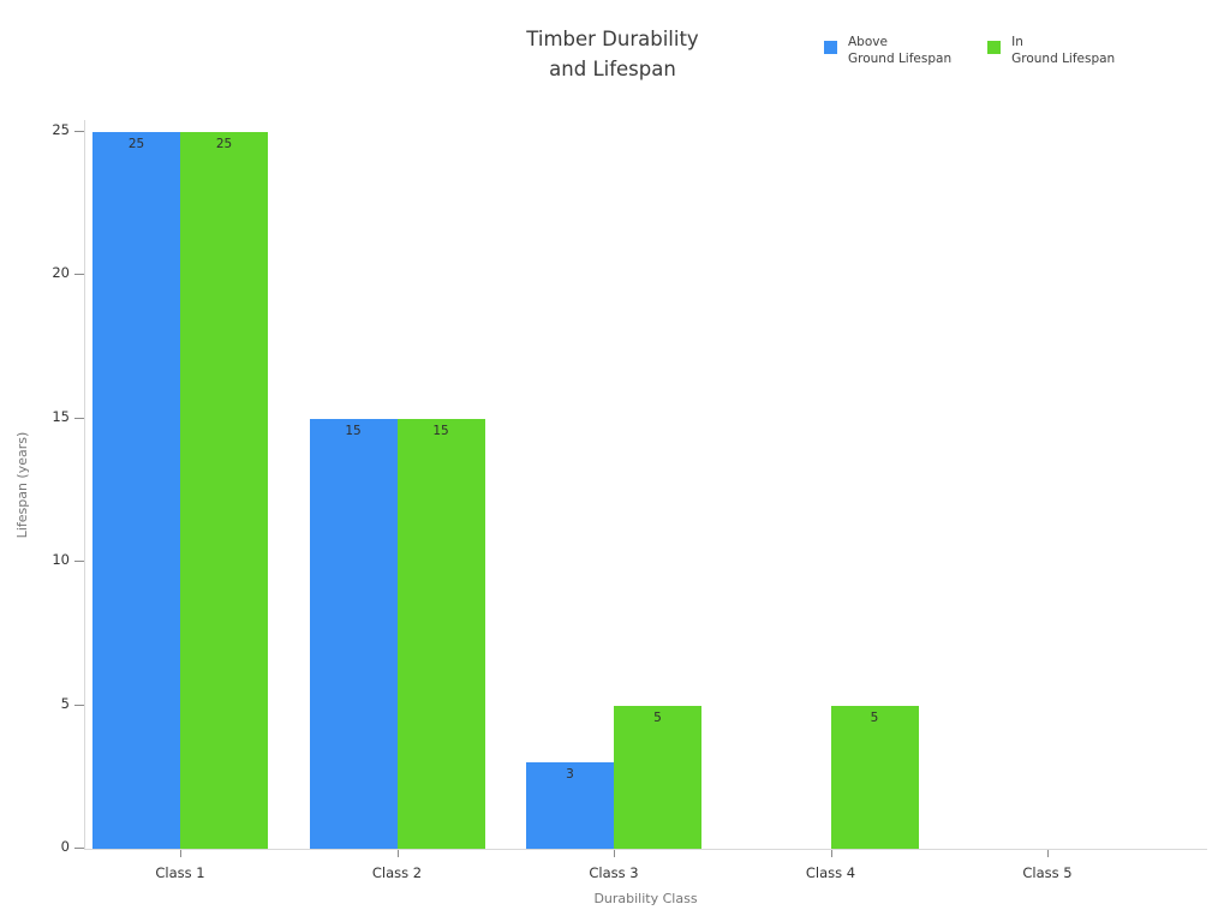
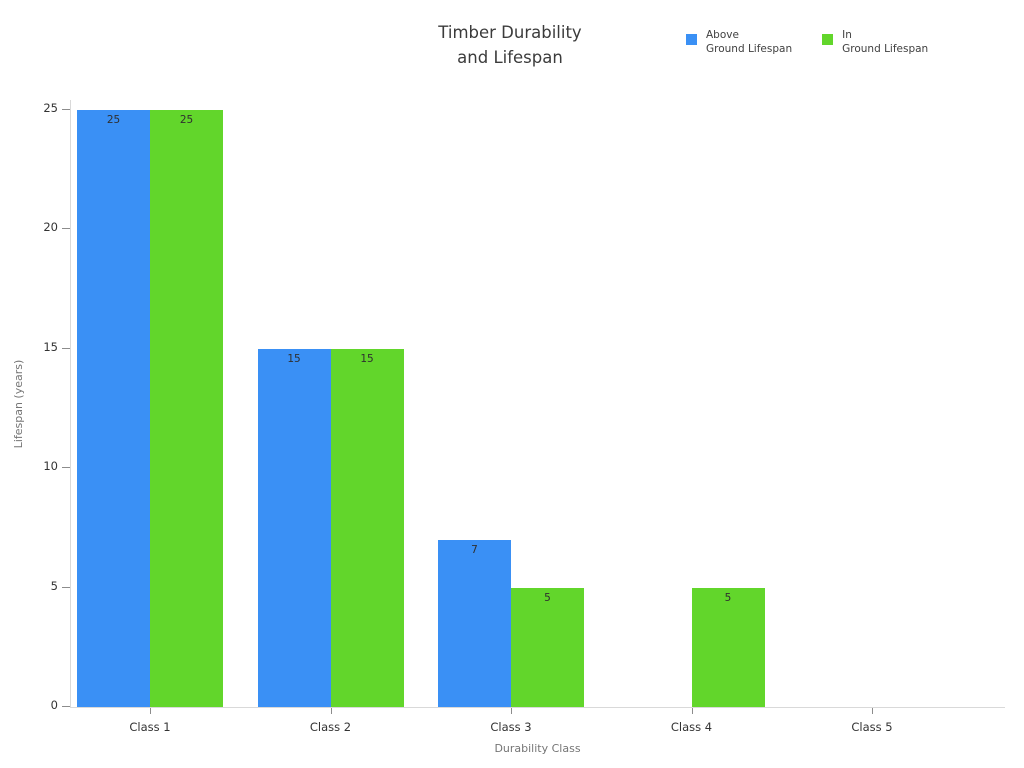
Above Ground Lifespan/Class 3: 3 -> 7
